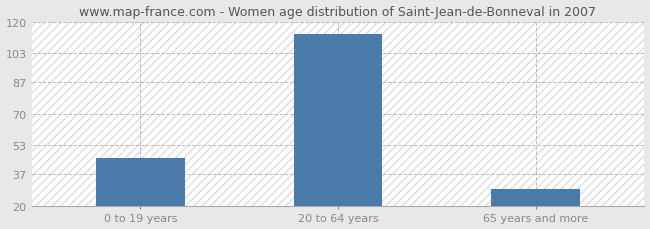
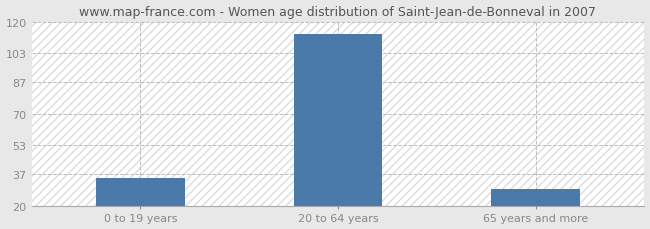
0 to 19 years: 46 -> 35
